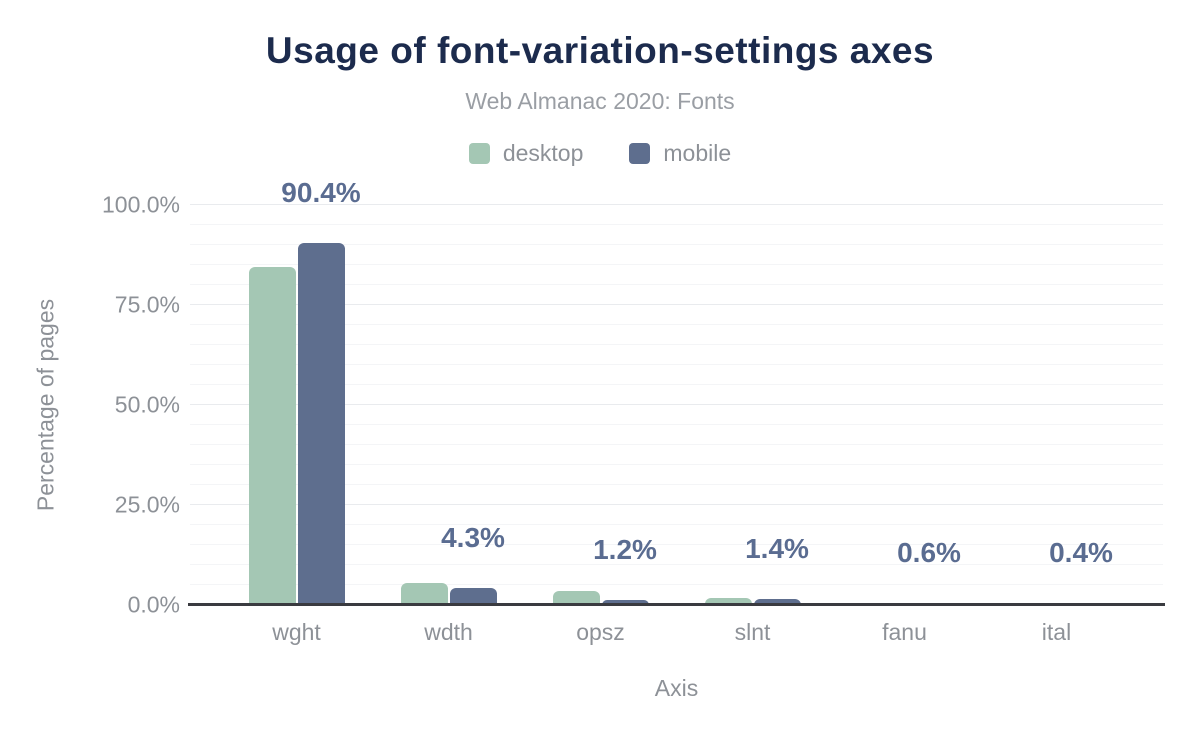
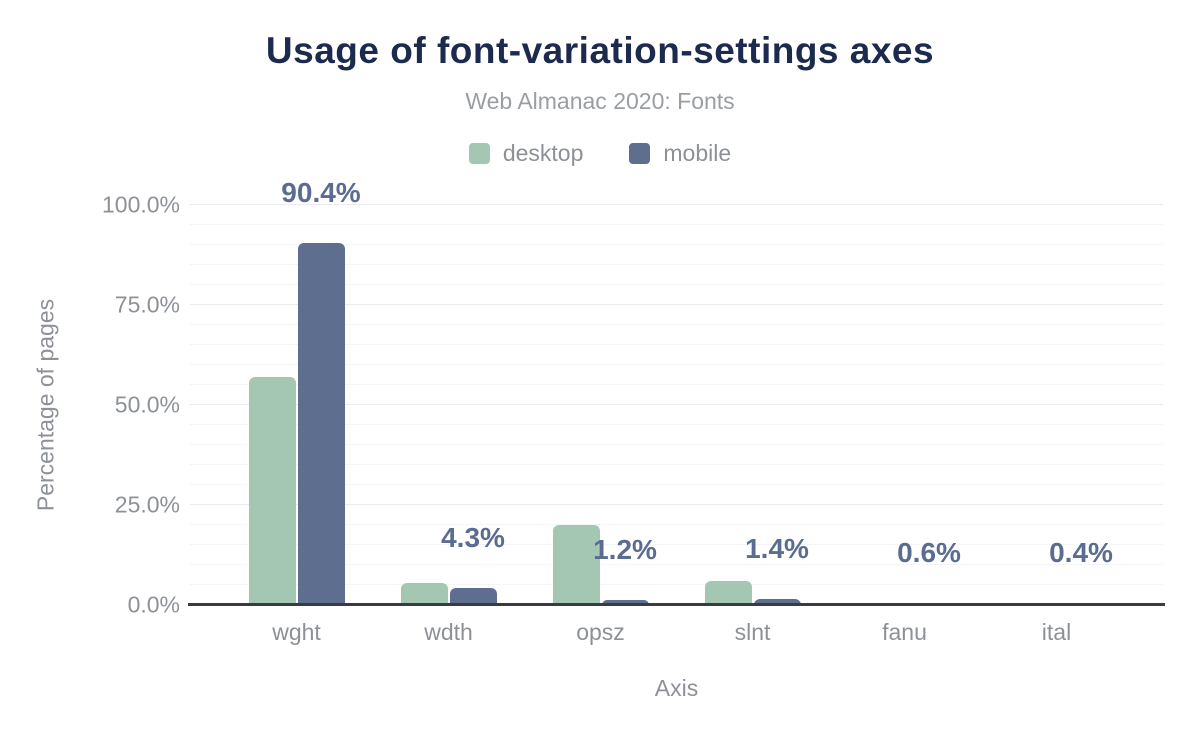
desktop/wght: 84% -> 57%
desktop/opsz: 3% -> 20%
desktop/slnt: 2% -> 6%
